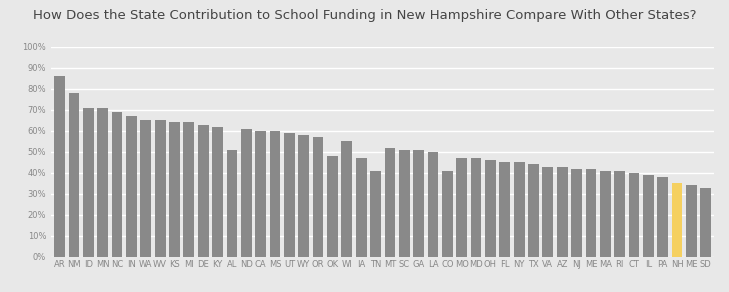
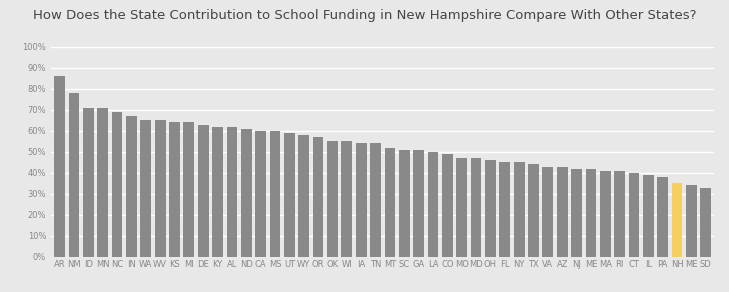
AL: 51% -> 62%
OK: 48% -> 55%
IA: 47% -> 54%
TN: 41% -> 54%
CO: 41% -> 49%
